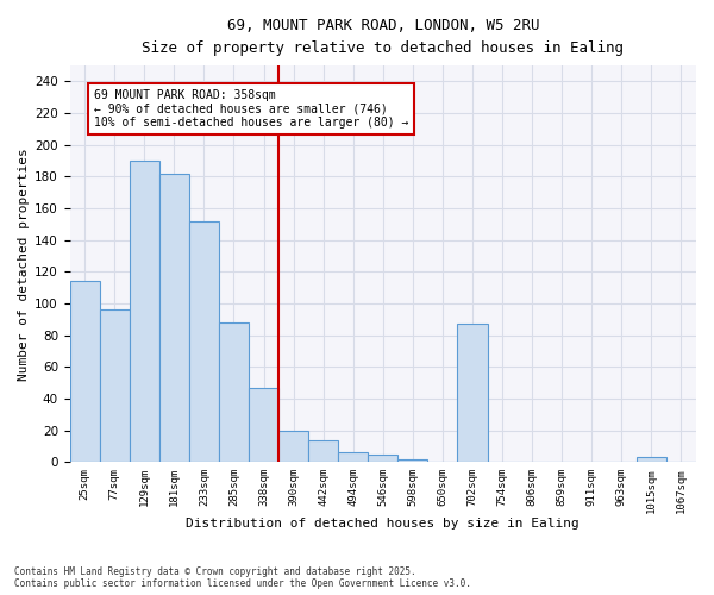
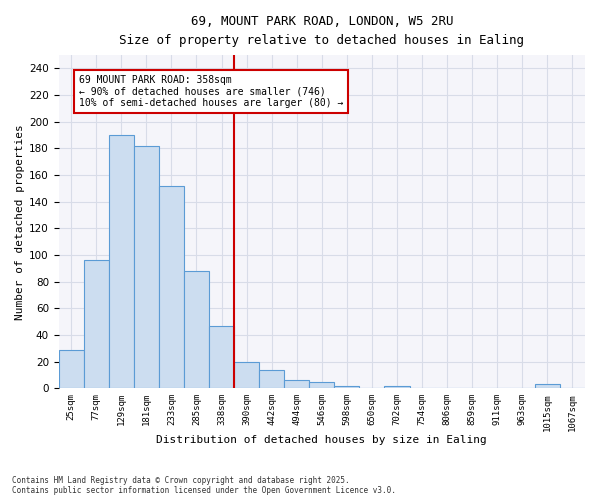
25sqm: 114 -> 29
702sqm: 87 -> 2
